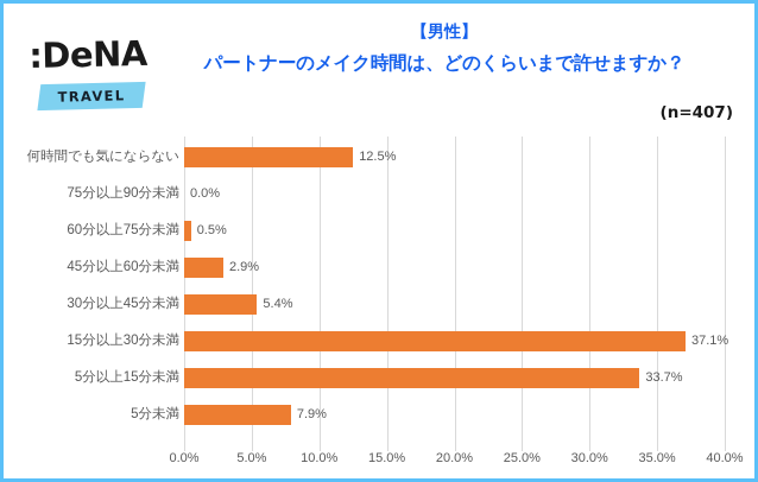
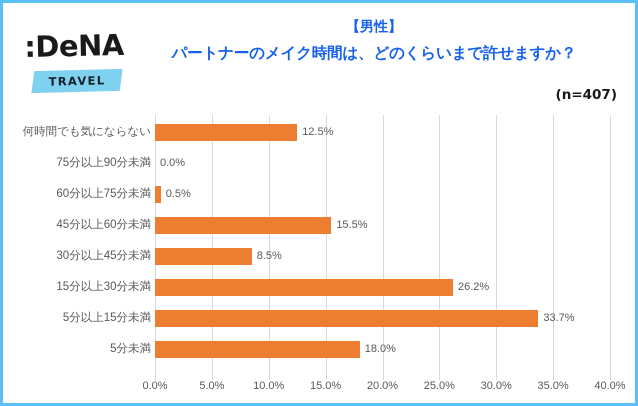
45分以上60分未満: 2.9% -> 15.5%
30分以上45分未満: 5.4% -> 8.5%
15分以上30分未満: 37.1% -> 26.2%
5分未満: 7.9% -> 18.0%
